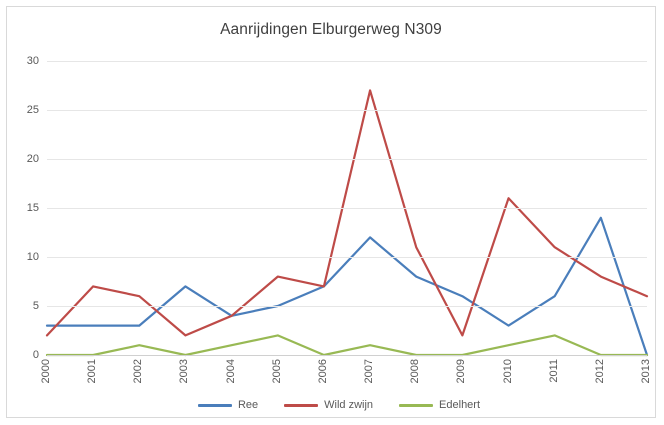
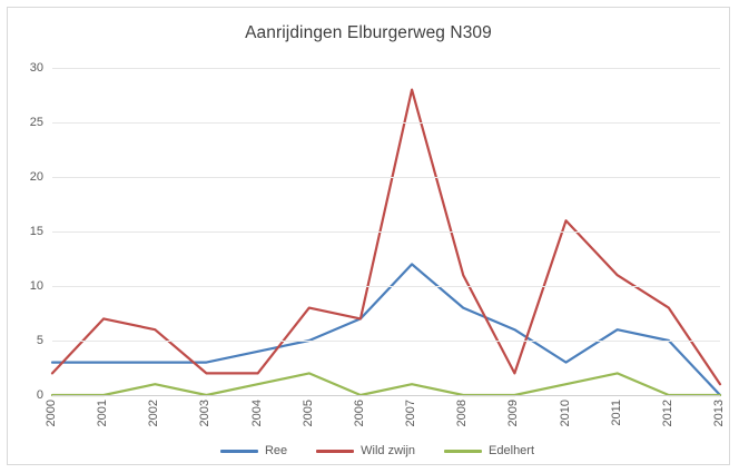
Ree/2003: 7 -> 3
Wild zwijn/2004: 4 -> 2
Wild zwijn/2007: 27 -> 28
Ree/2012: 14 -> 5
Wild zwijn/2013: 6 -> 1
